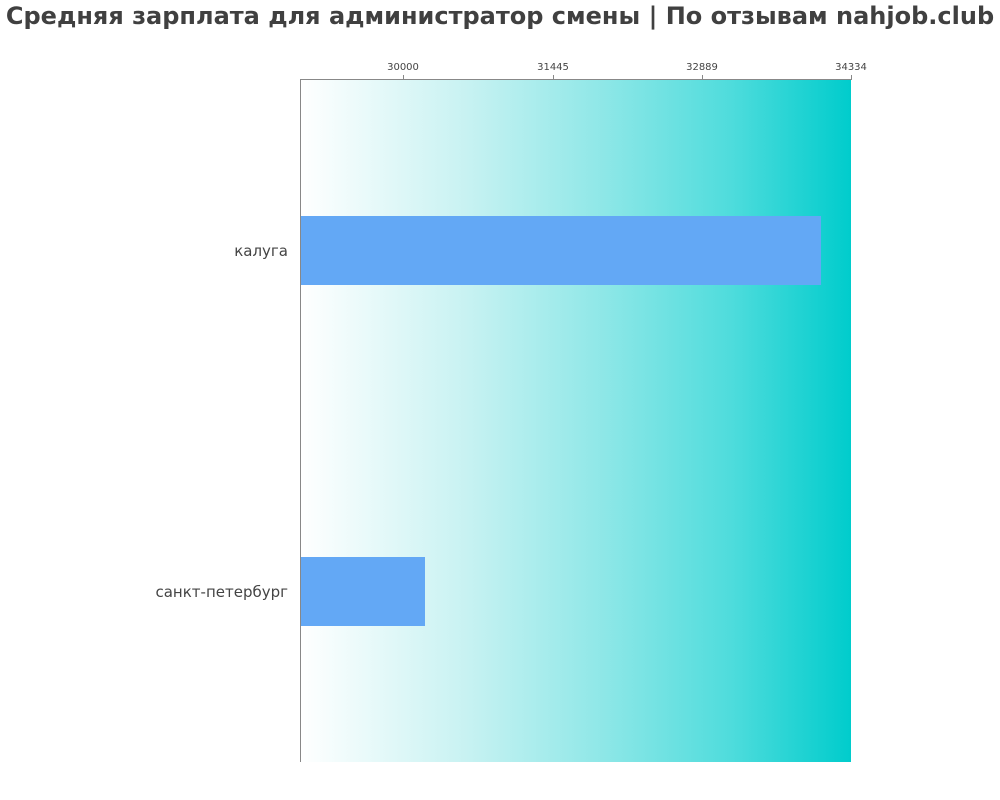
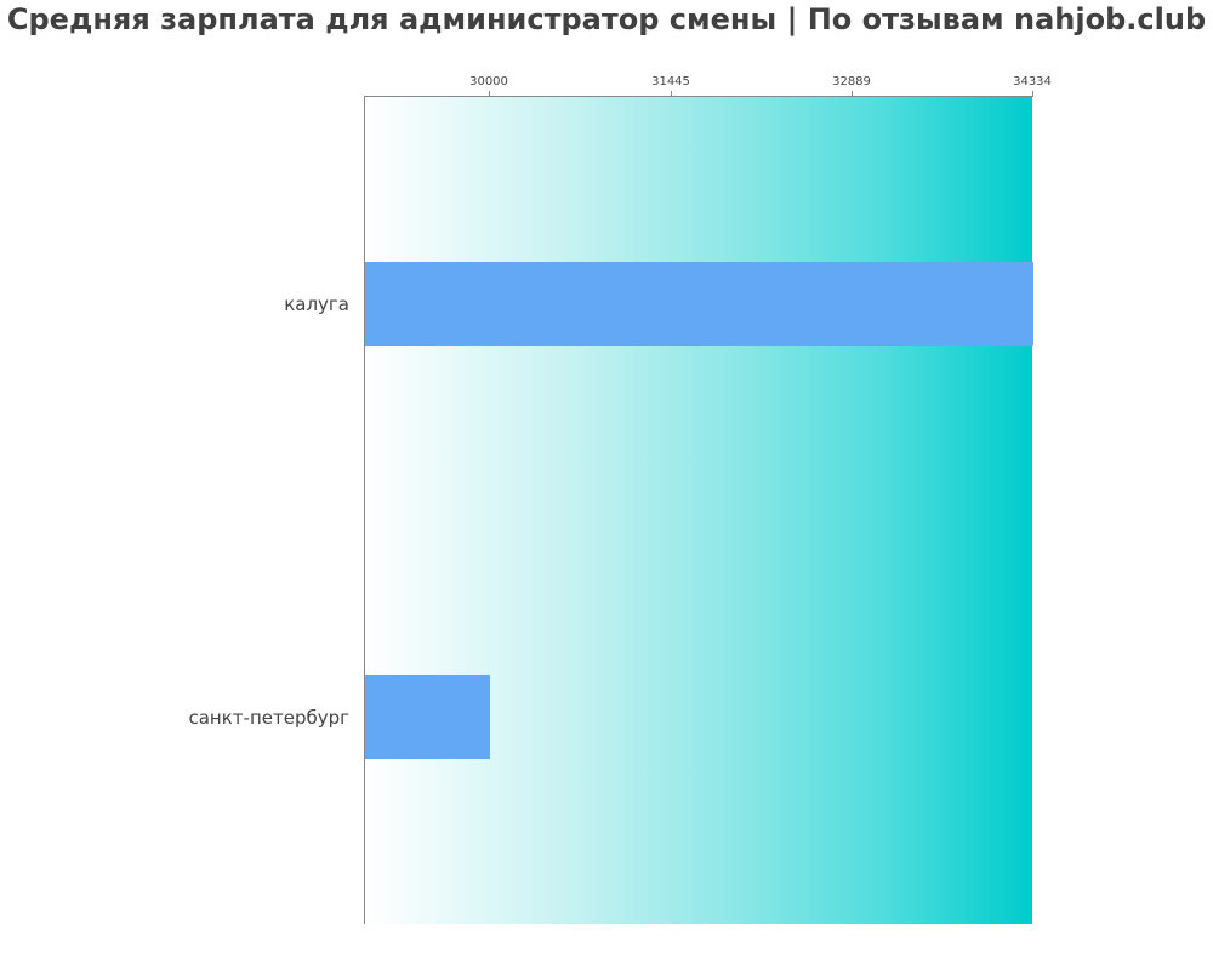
калуга: 34030 -> 34330
санкт-петербург: 30200 -> 30000
